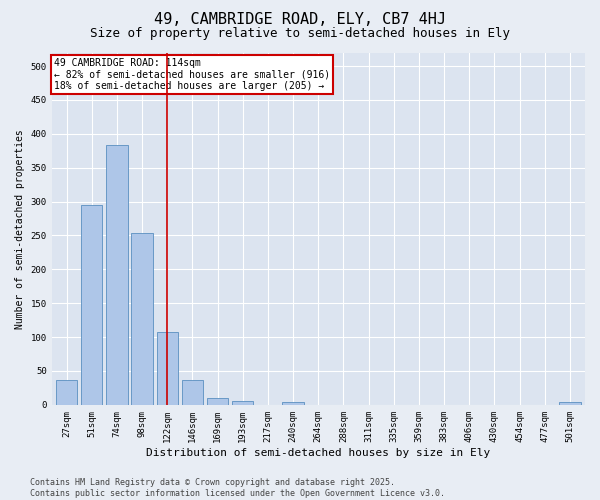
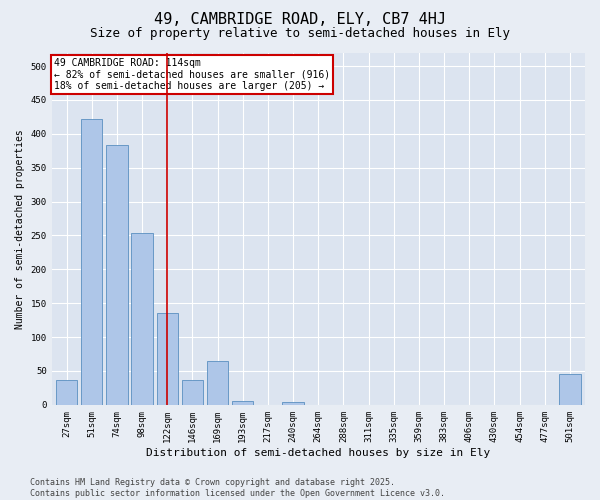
51sqm: 295 -> 422
122sqm: 108 -> 136
169sqm: 10 -> 64
501sqm: 4 -> 46
